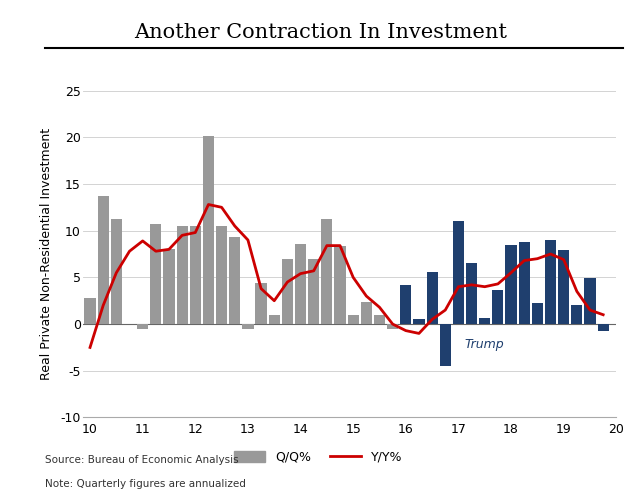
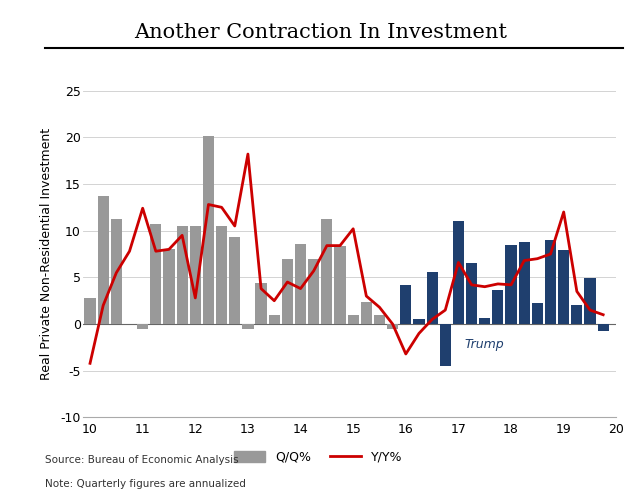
Y/Y%/10: -2.5 -> -4.2
Y/Y%/11: 8.9 -> 12.4
Y/Y%/12: 9.8 -> 2.8
Y/Y%/13: 9.0 -> 18.2
Y/Y%/14: 5.4 -> 3.8
Y/Y%/15: 5.0 -> 10.2
Y/Y%/16: -0.7 -> -3.2
Y/Y%/17: 4.0 -> 6.6
Y/Y%/18: 5.5 -> 4.2
Y/Y%/19: 6.9 -> 12.0
